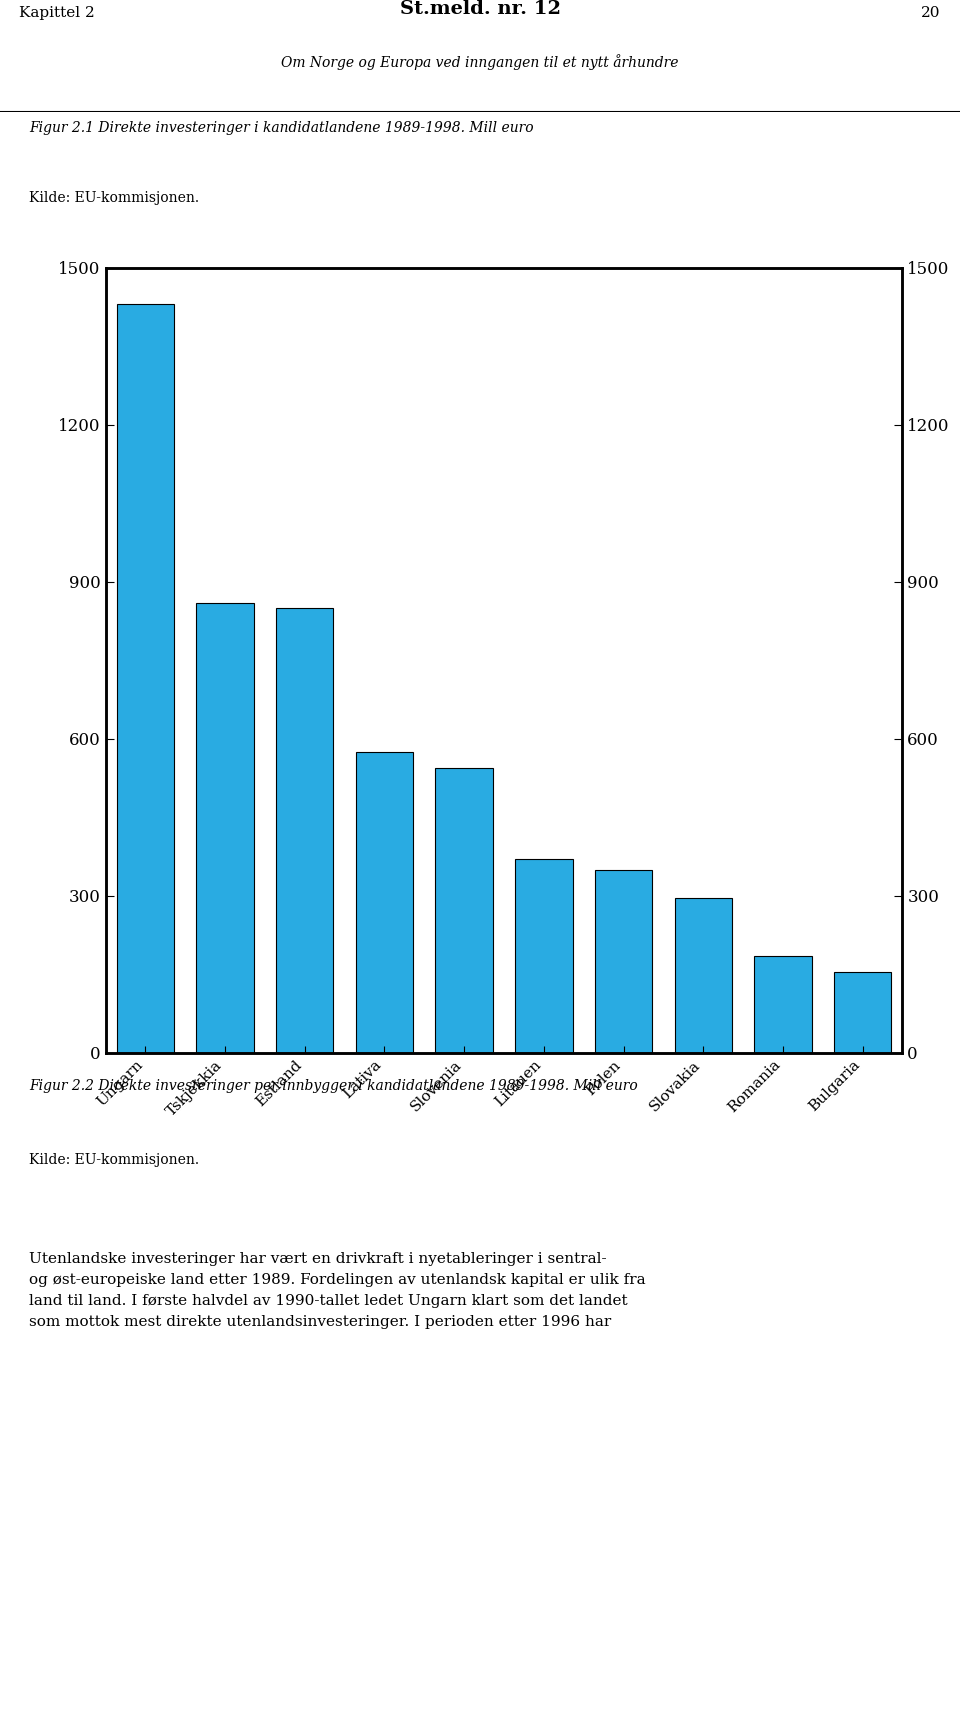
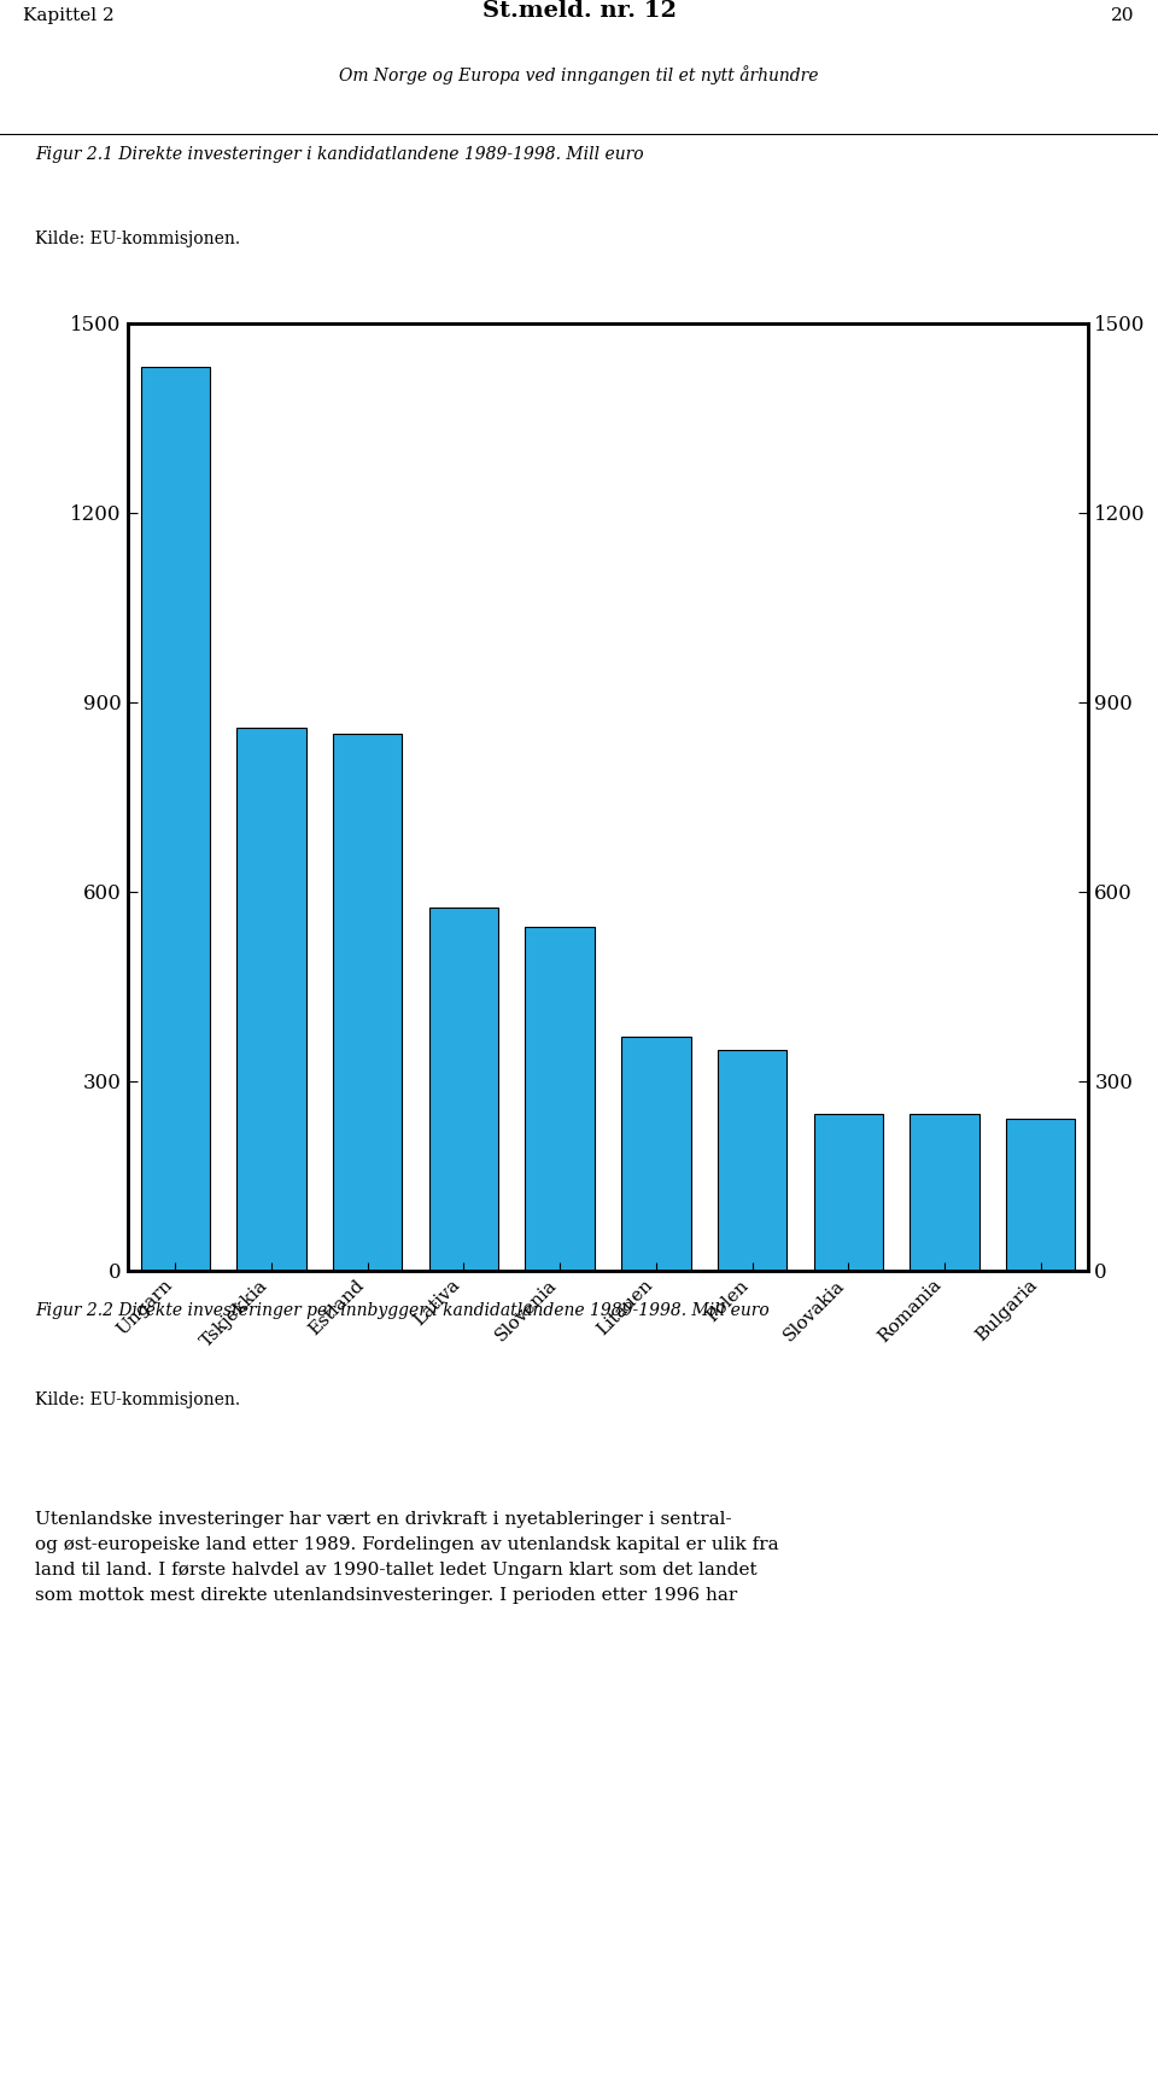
Slovakia: 295 -> 248
Romania: 185 -> 248
Bulgaria: 155 -> 240
